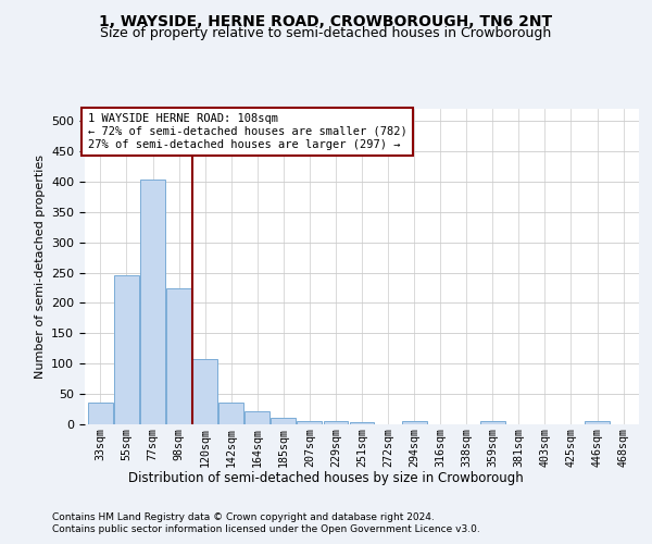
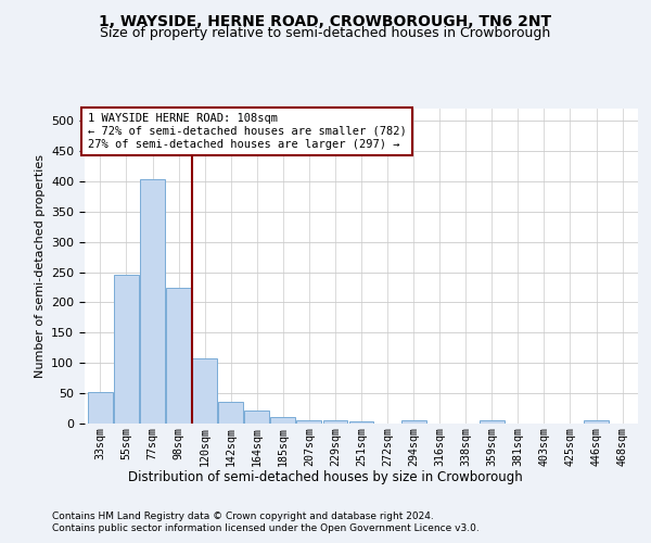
33sqm: 36 -> 52
